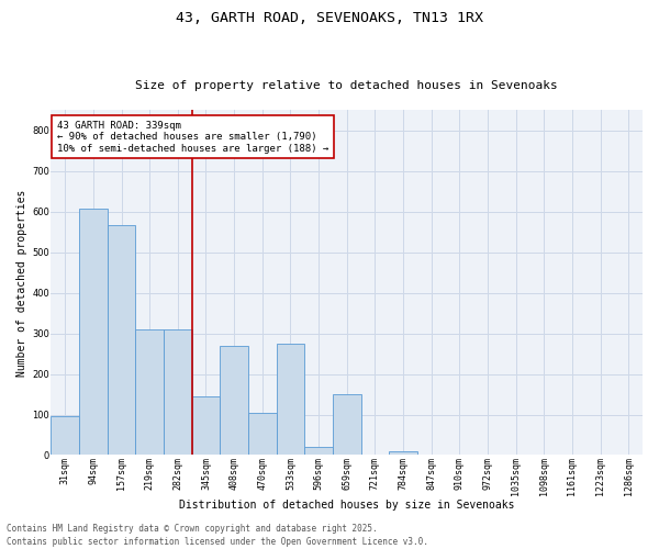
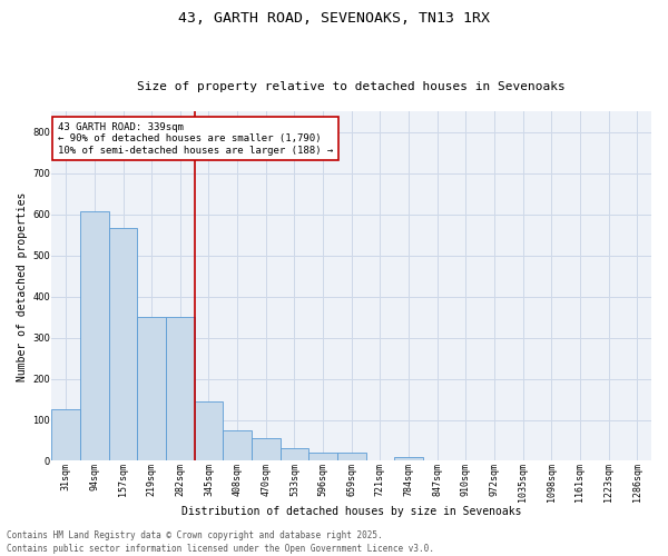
31sqm: 95 -> 125
219sqm: 310 -> 350
282sqm: 310 -> 350
408sqm: 270 -> 75
470sqm: 105 -> 55
533sqm: 275 -> 30
659sqm: 150 -> 20
